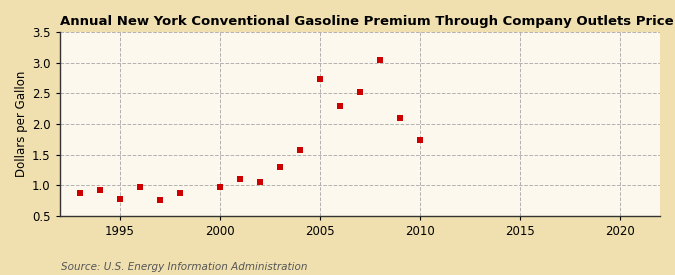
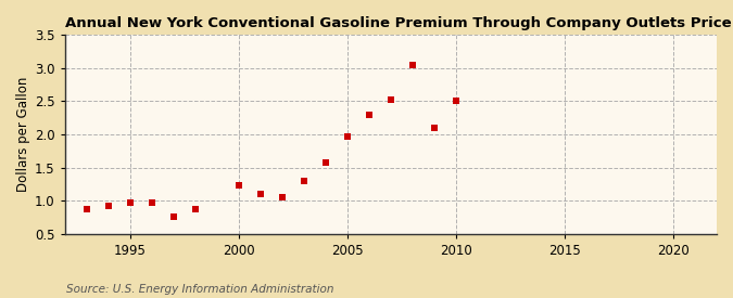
1995: 0.78 -> 0.97
2000: 0.98 -> 1.23
2005: 2.74 -> 1.97
2010: 1.74 -> 2.51
